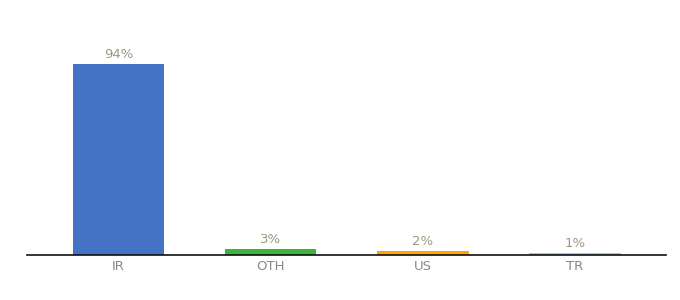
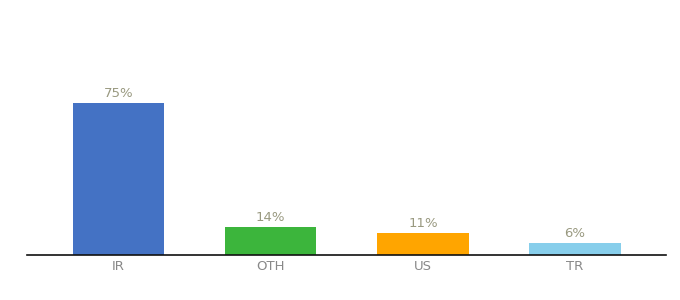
IR: 94% -> 75%
OTH: 3% -> 14%
US: 2% -> 11%
TR: 1% -> 6%
